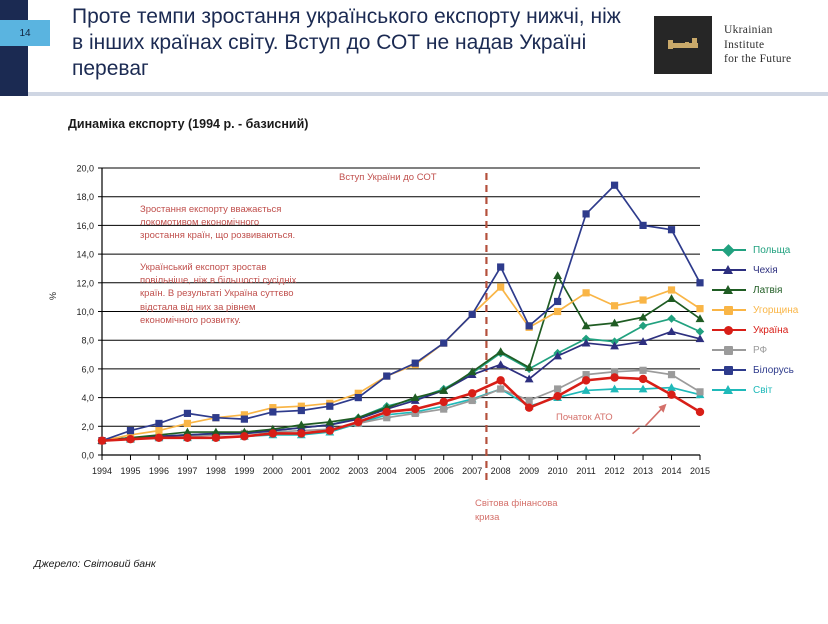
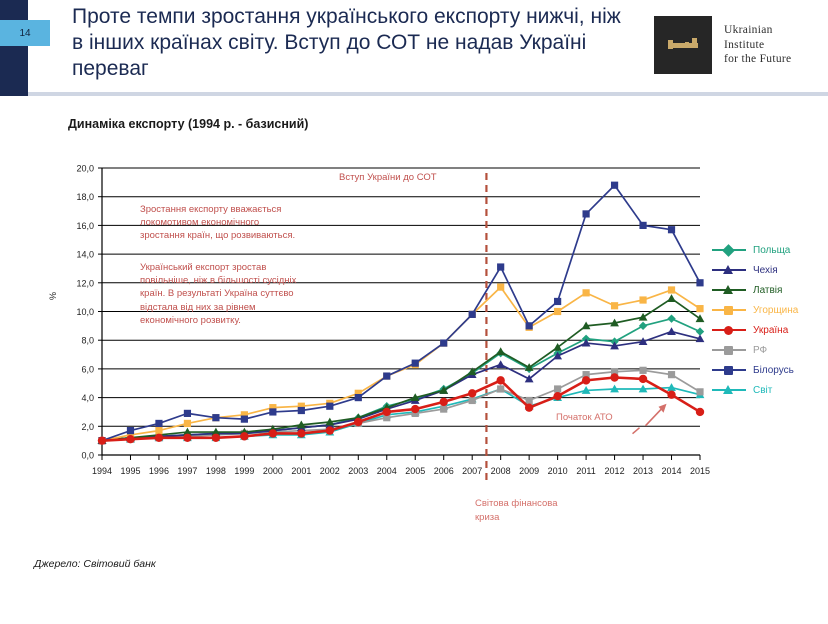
Латвія/2010: 12,5 -> 7,5
